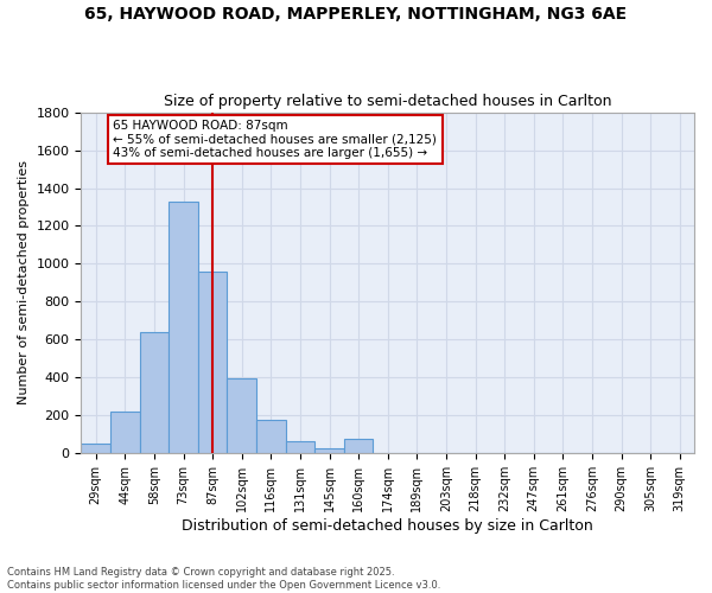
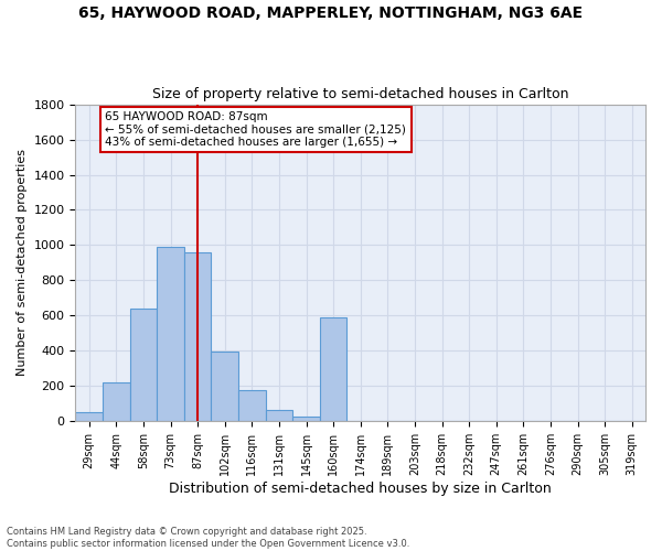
73sqm: 1330 -> 990
160sqm: 80 -> 590
